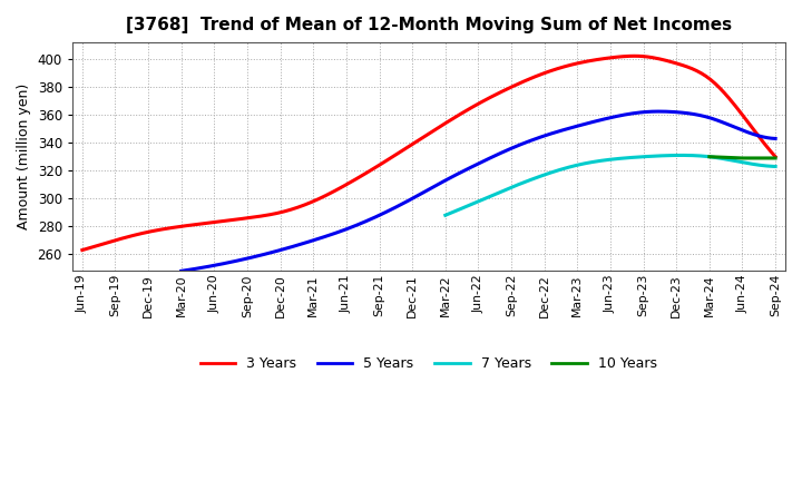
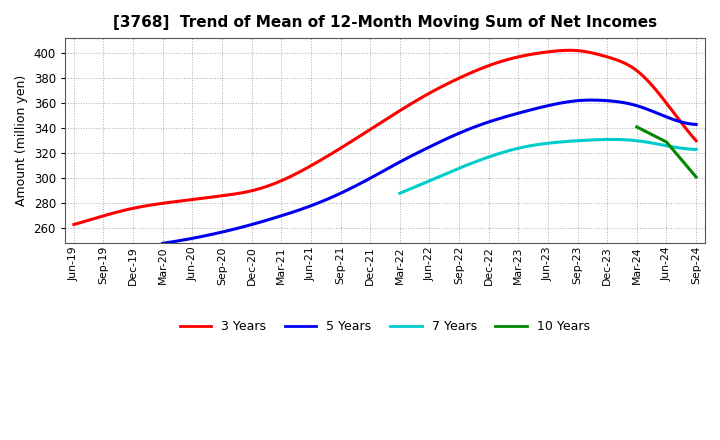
10 Years/Mar-24: 330 -> 341
10 Years/Sep-24: 329 -> 301
